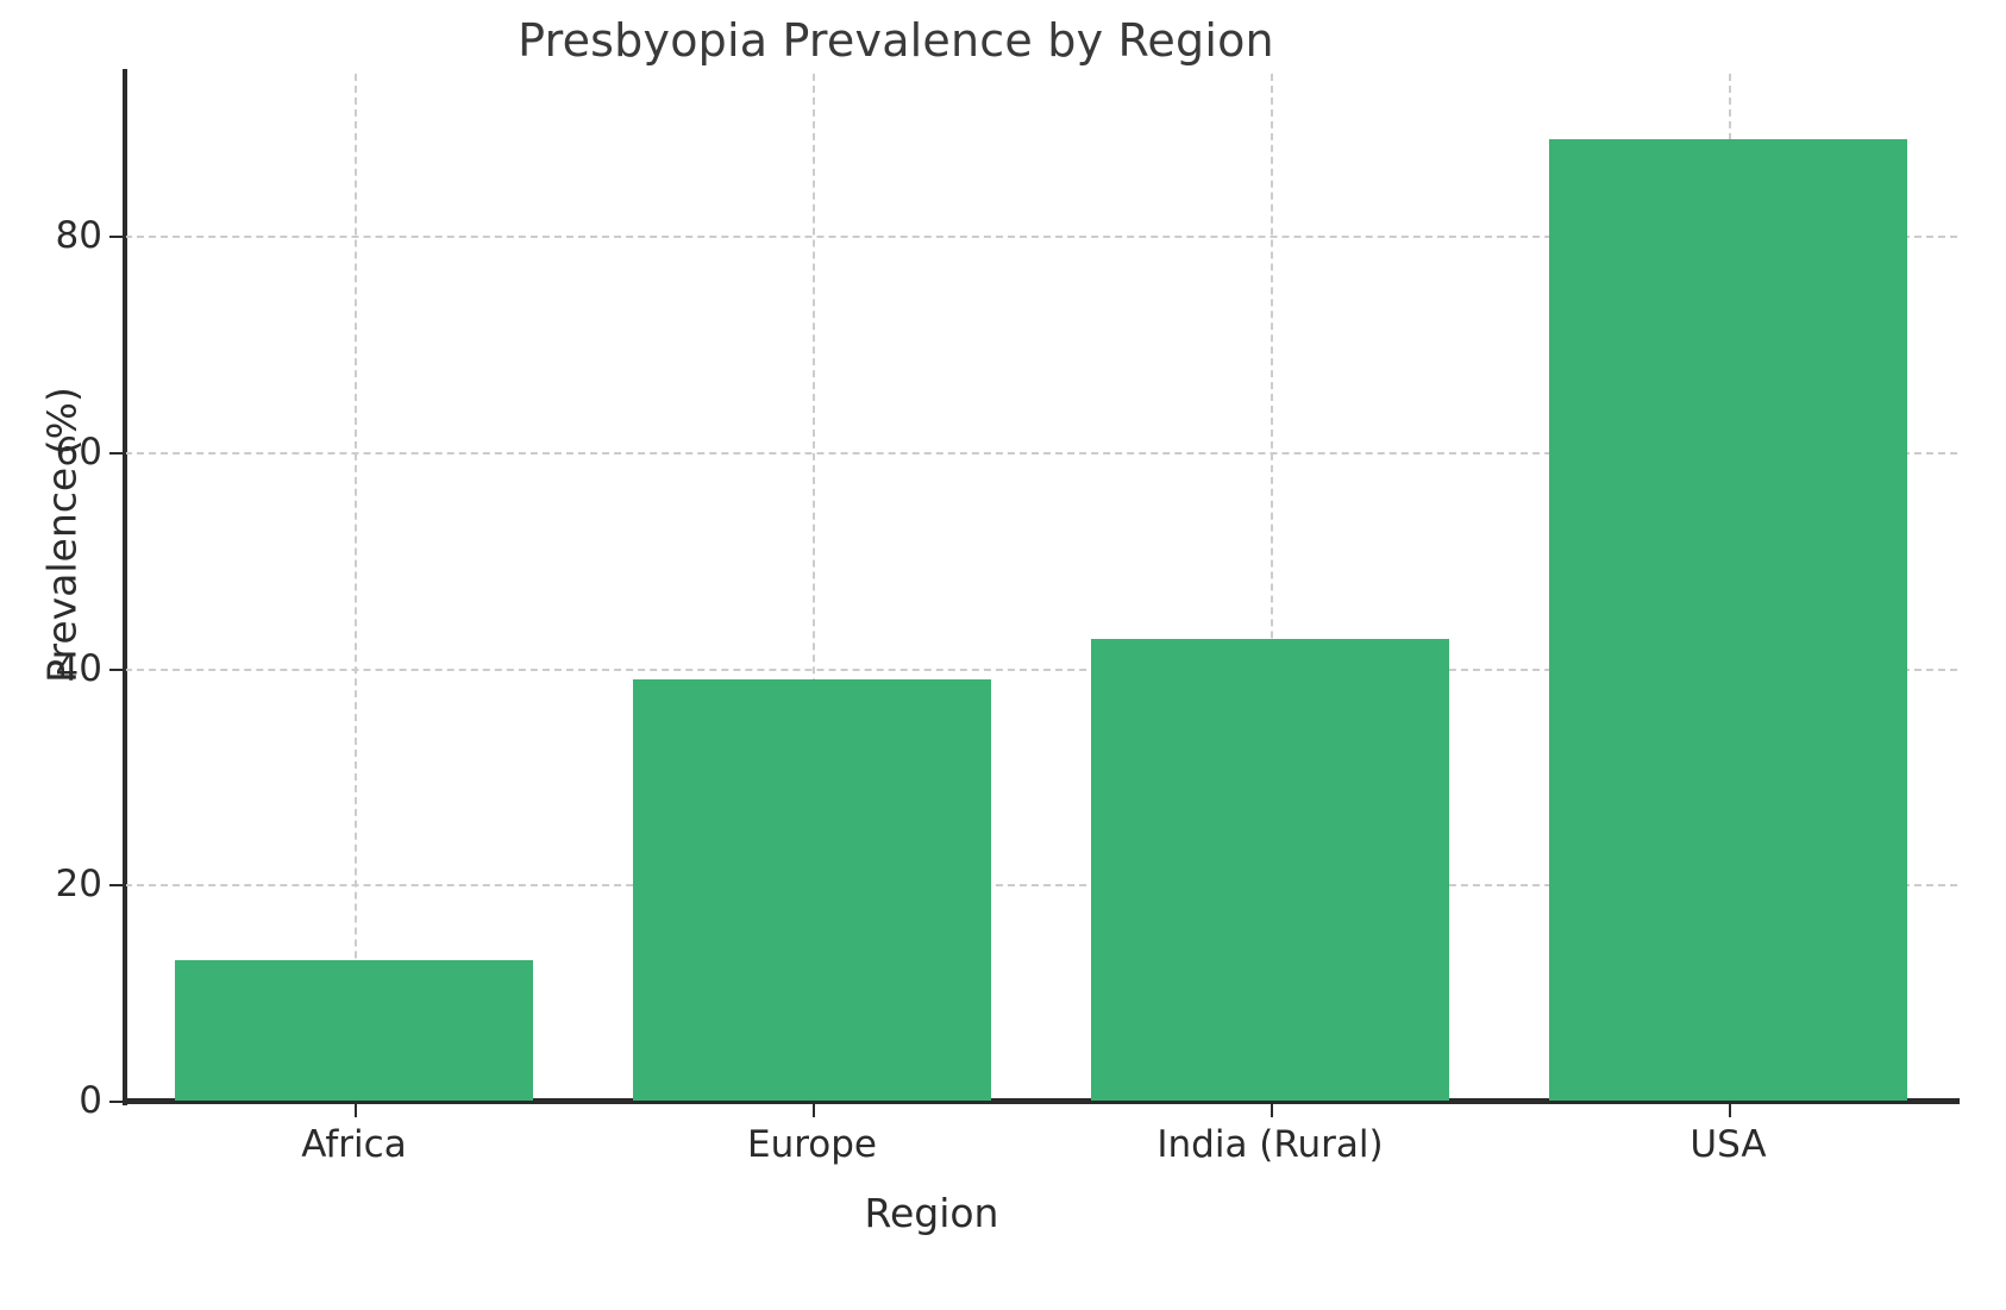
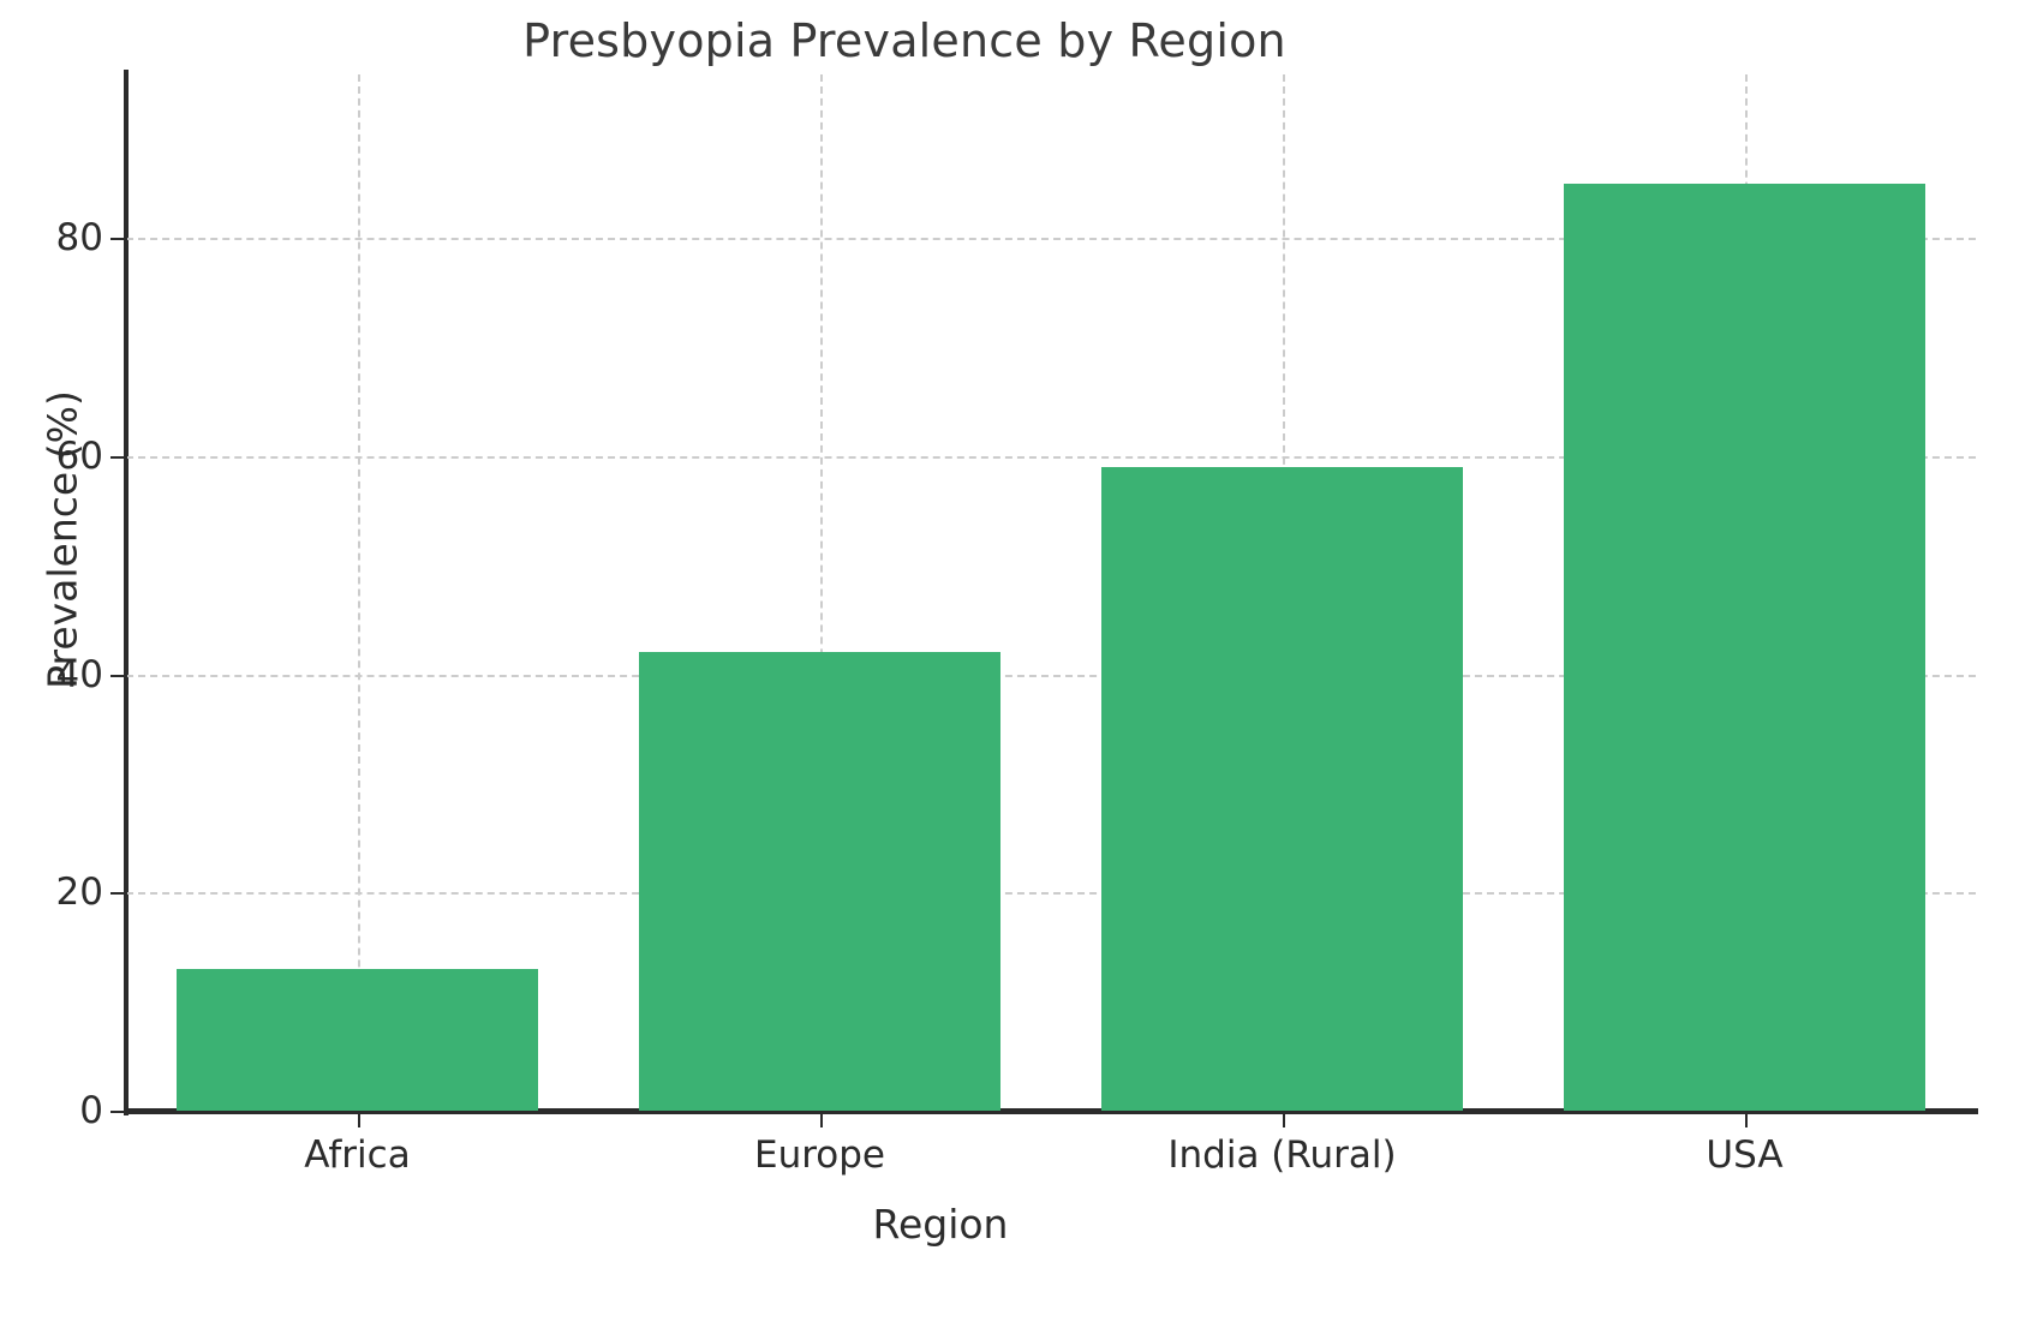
Europe: 39 -> 42
India (Rural): 43 -> 59
USA: 89 -> 85
